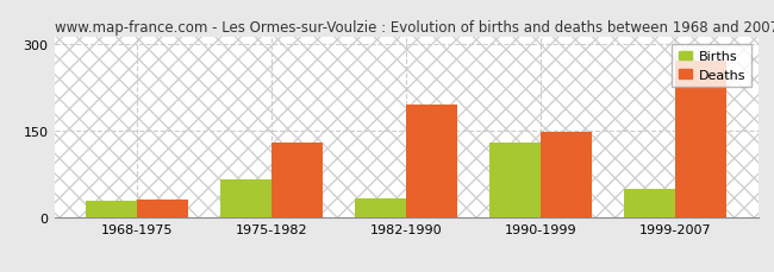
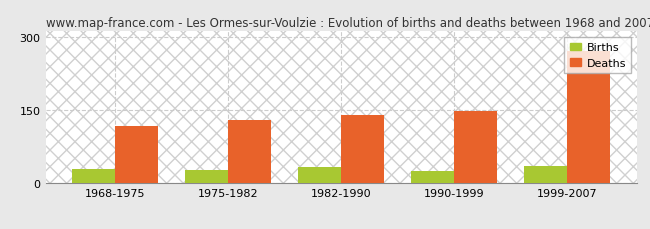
Deaths/1968-1975: 30 -> 118
Births/1975-1982: 65 -> 27
Deaths/1982-1990: 195 -> 140
Births/1990-1999: 130 -> 25
Births/1999-2007: 50 -> 35
